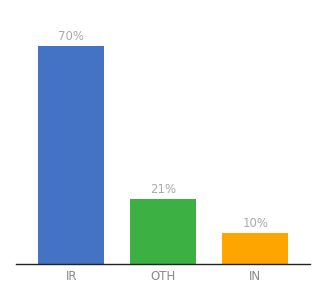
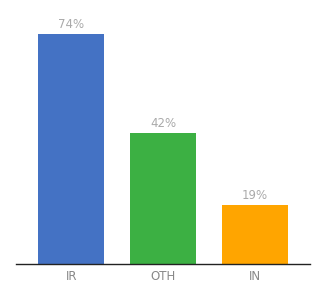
IR: 70% -> 74%
OTH: 21% -> 42%
IN: 10% -> 19%
